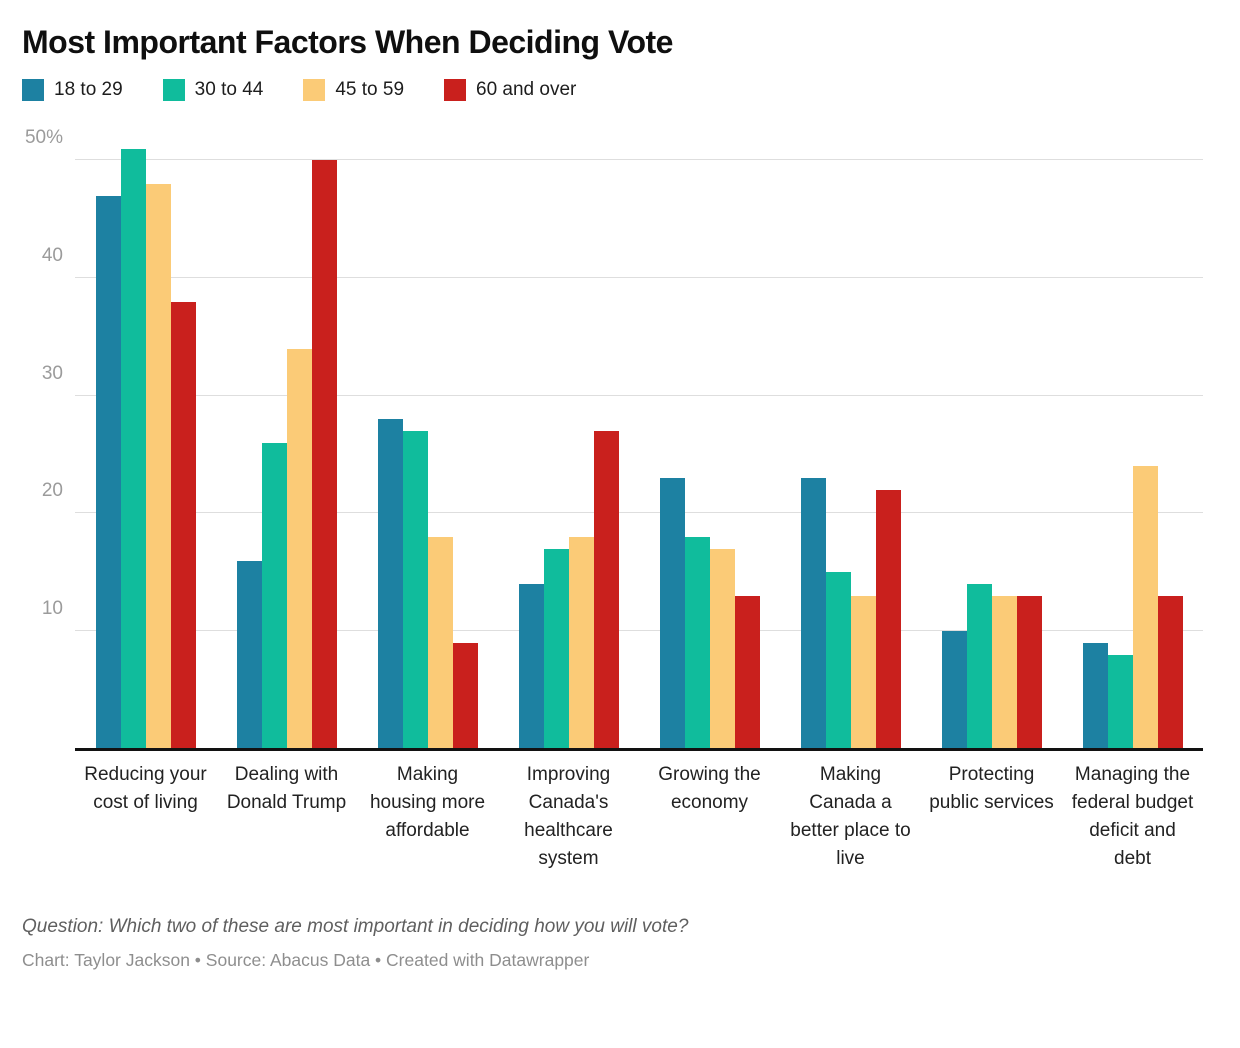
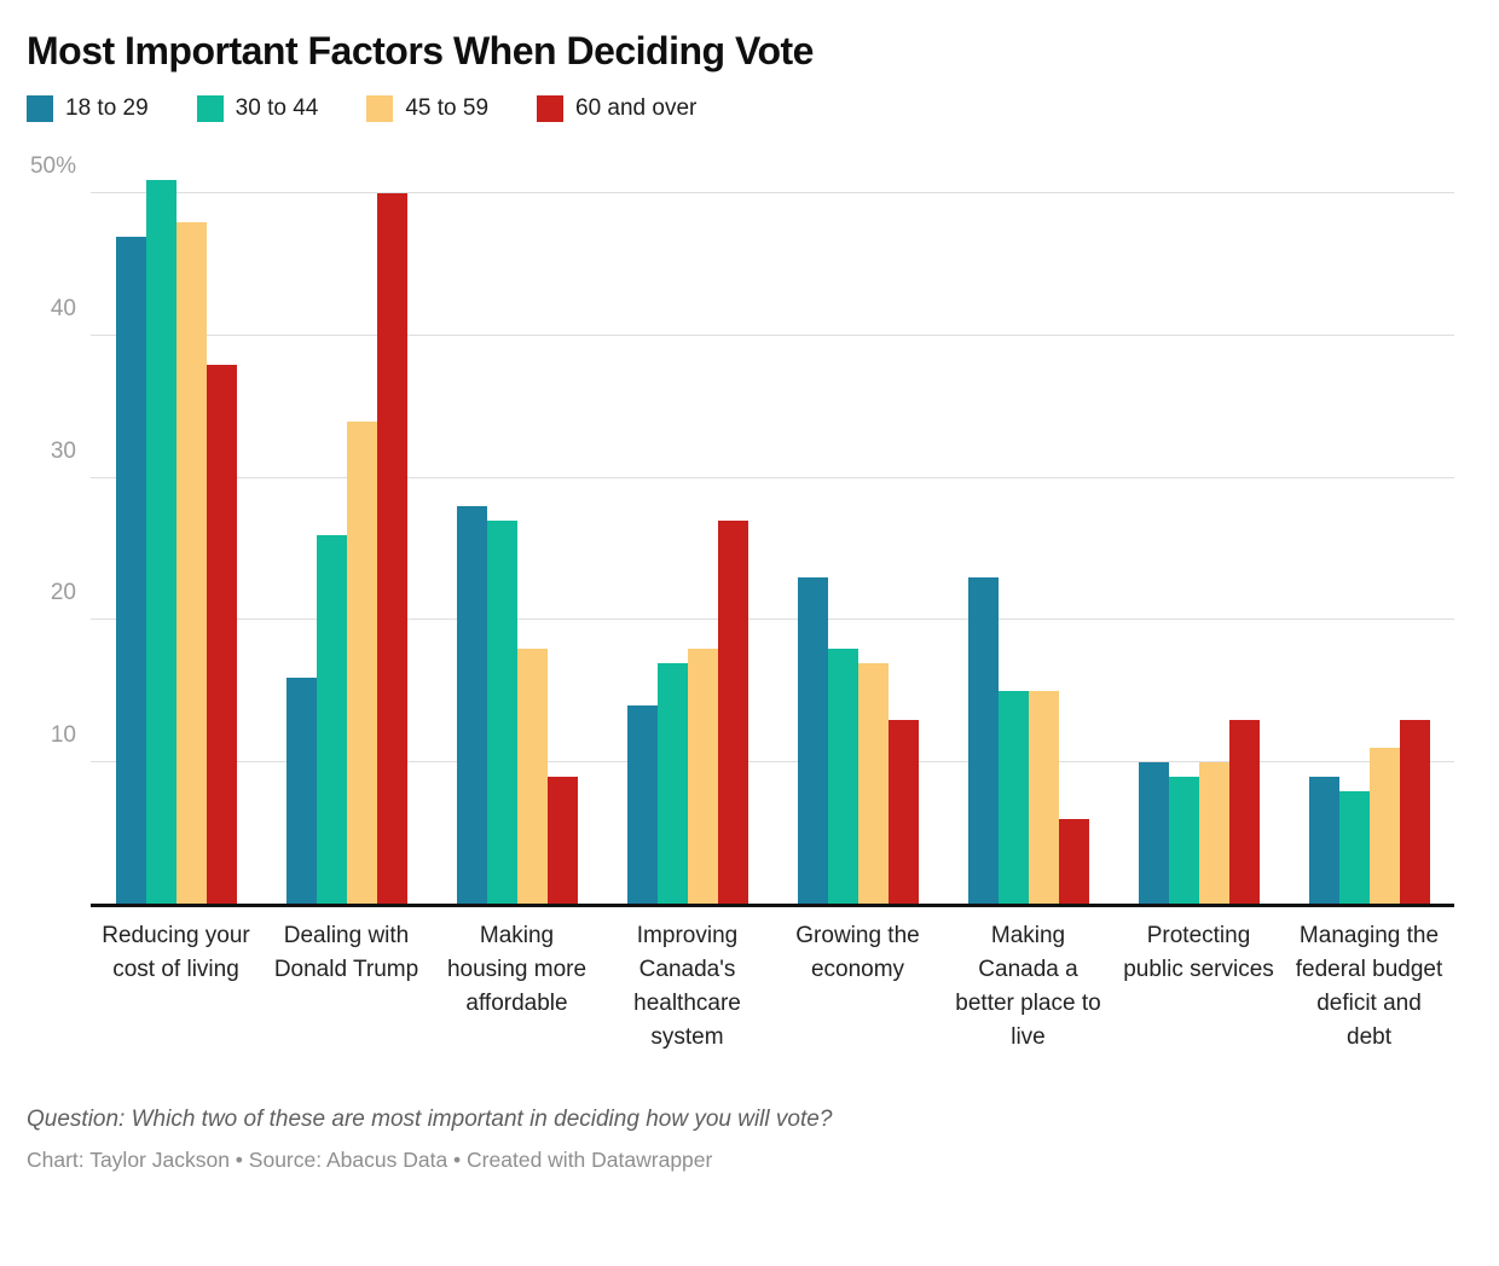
45 to 59/Making Canada a better place to live: 13% -> 15%
60 and over/Making Canada a better place to live: 22% -> 6%
30 to 44/Protecting public services: 14% -> 9%
45 to 59/Protecting public services: 13% -> 10%
45 to 59/Managing the federal budget deficit and debt: 24% -> 11%
